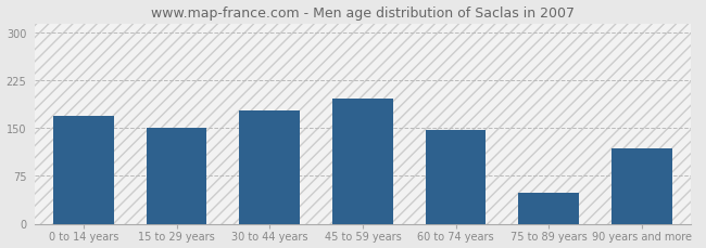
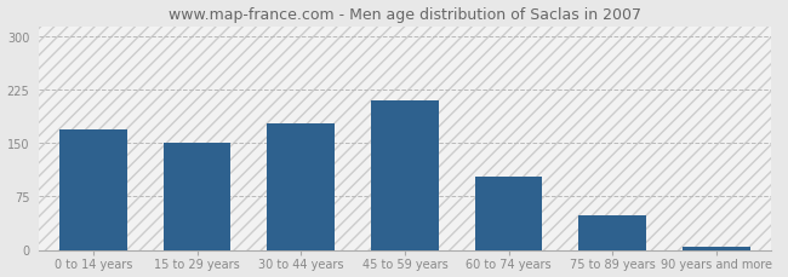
45 to 59 years: 196 -> 210
60 to 74 years: 148 -> 103
90 years and more: 118 -> 4
